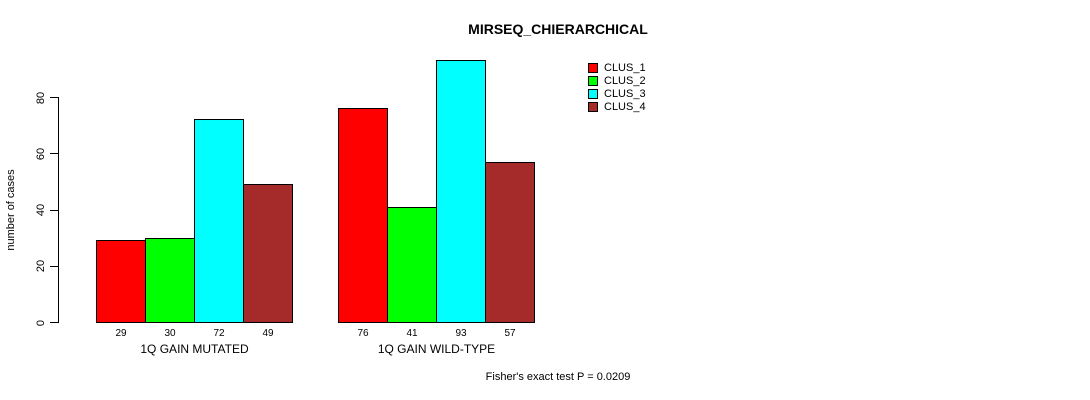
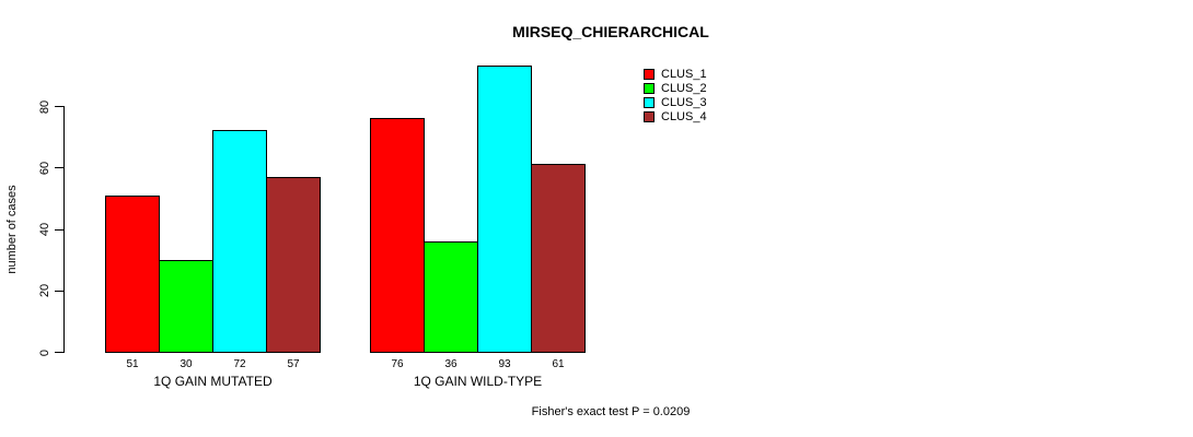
CLUS_1/1Q GAIN MUTATED: 29 -> 51
CLUS_4/1Q GAIN MUTATED: 49 -> 57
CLUS_2/1Q GAIN WILD-TYPE: 41 -> 36
CLUS_4/1Q GAIN WILD-TYPE: 57 -> 61
